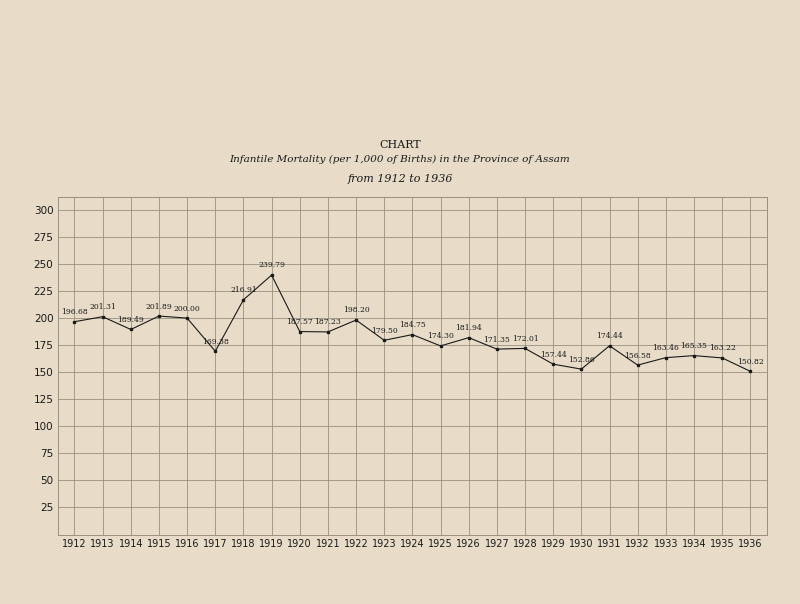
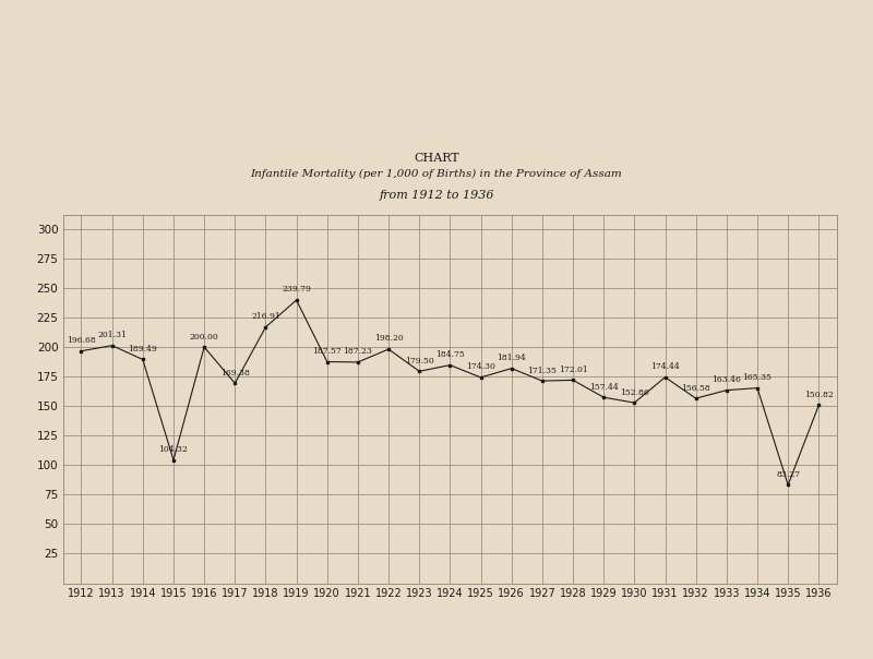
1915: 201.89 -> 104.32
1935: 163.22 -> 83.27
